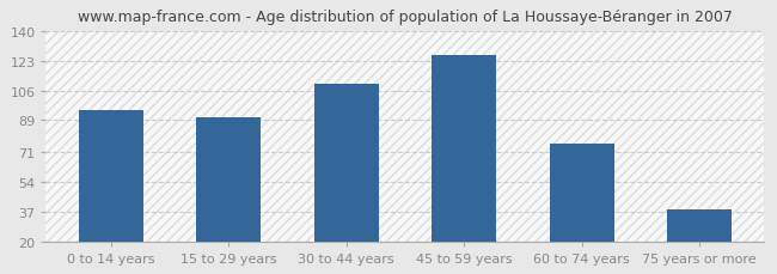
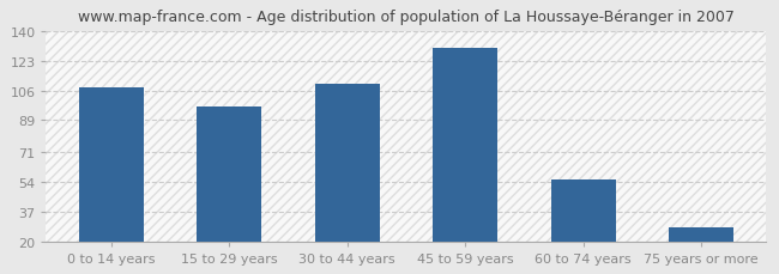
0 to 14 years: 95 -> 108
15 to 29 years: 91 -> 97
45 to 59 years: 126 -> 130
60 to 74 years: 76 -> 55
75 years or more: 38 -> 28
